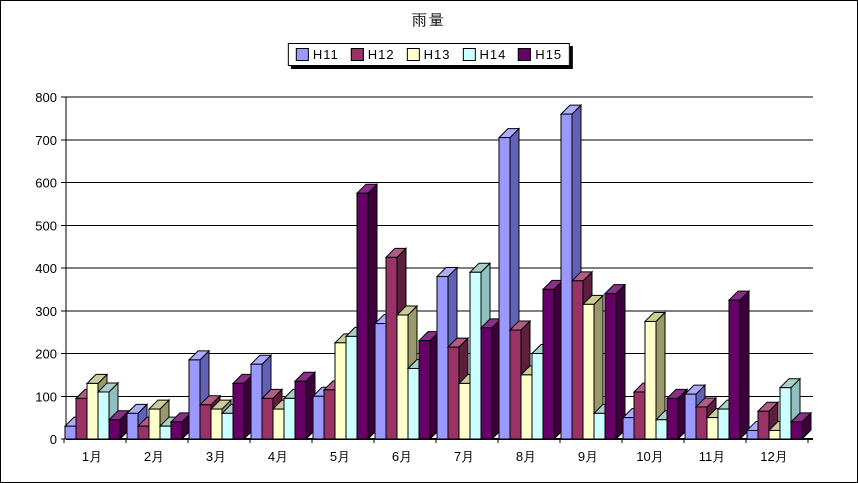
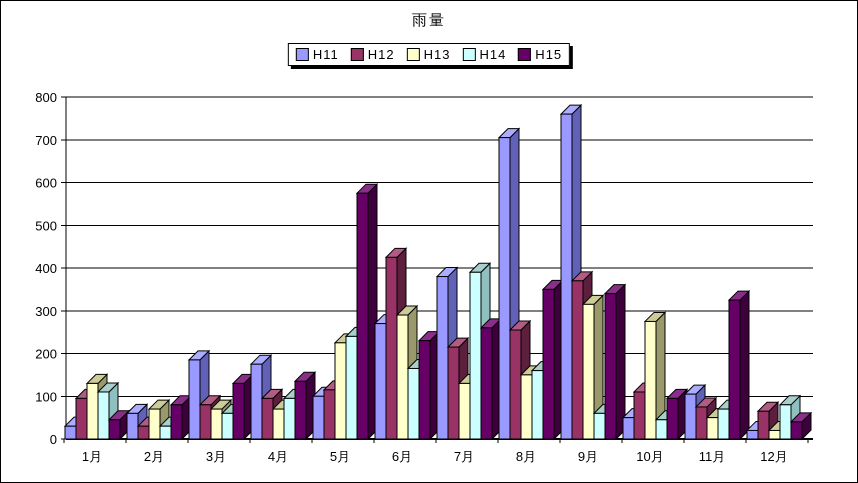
H15/2月: 40 -> 80
H14/8月: 200 -> 160
H14/12月: 120 -> 80
